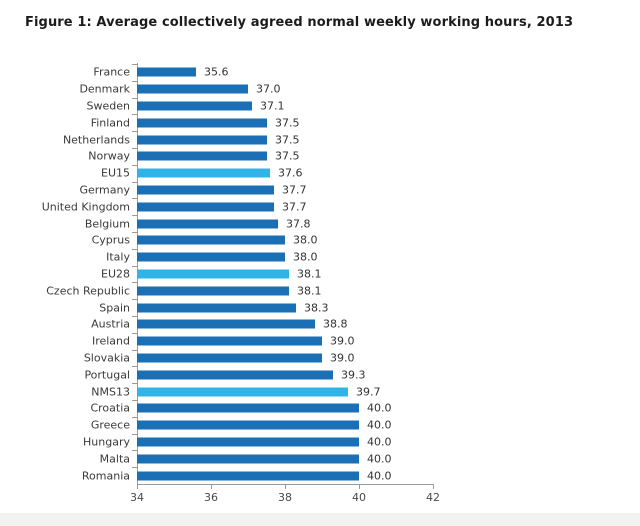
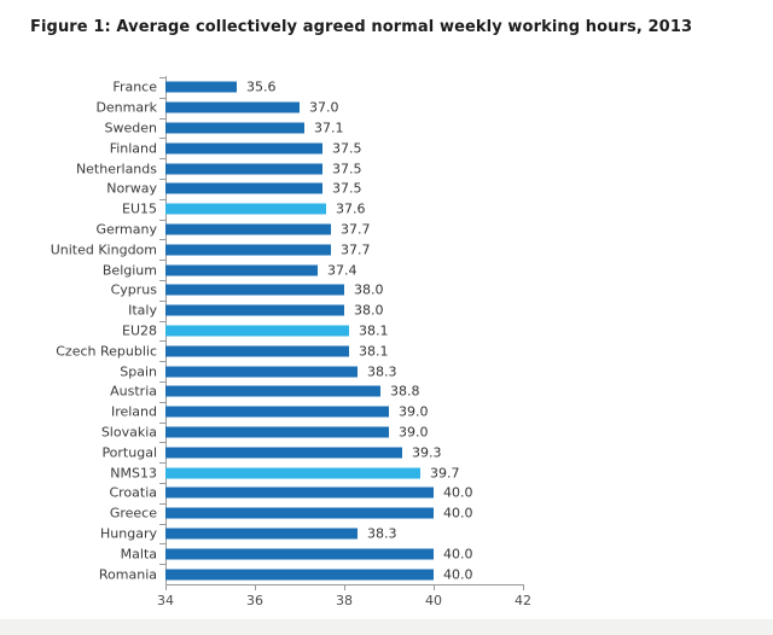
Belgium: 37.8 -> 37.4
Hungary: 40.0 -> 38.3
